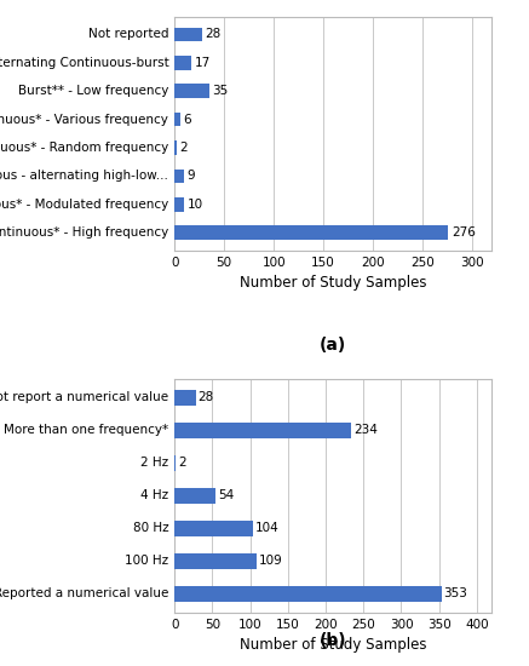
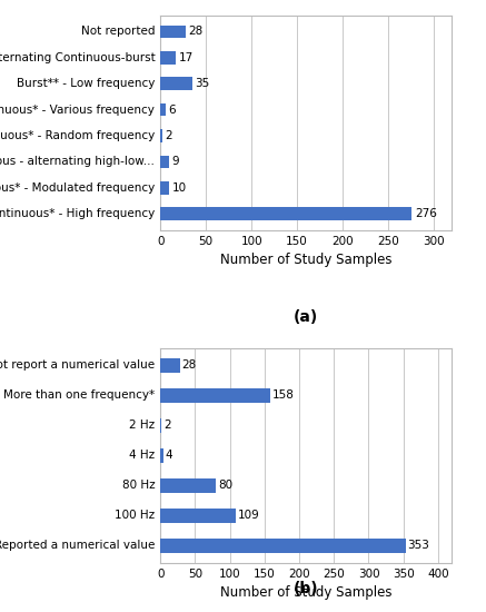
More than one frequency*: 234 -> 158
4 Hz: 54 -> 4
80 Hz: 104 -> 80
